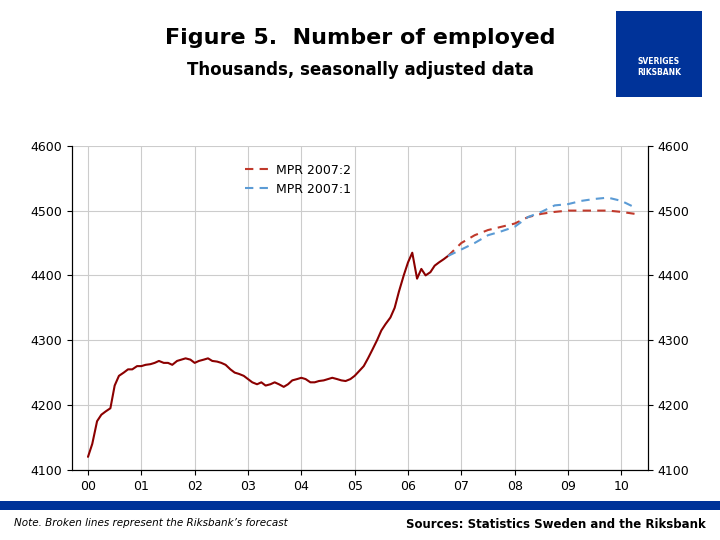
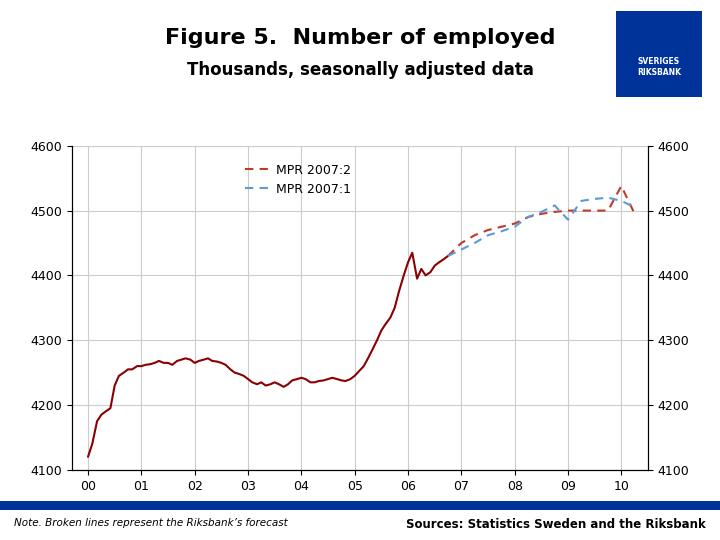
MPR 2007:1/09: 4510 -> 4486
MPR 2007:2/10: 4498 -> 4538
